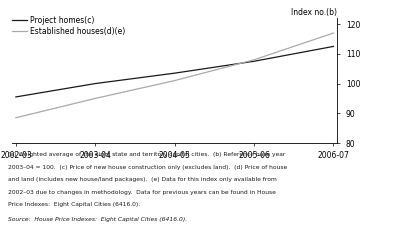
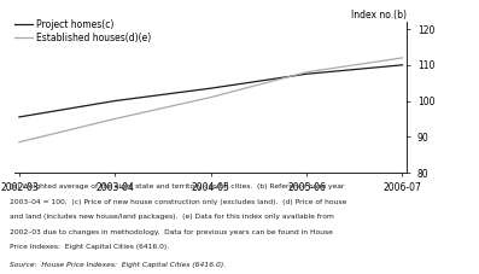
Project homes(c)/2006-07: 112.5 -> 110.0
Established houses(d)(e)/2006-07: 117.0 -> 112.0
